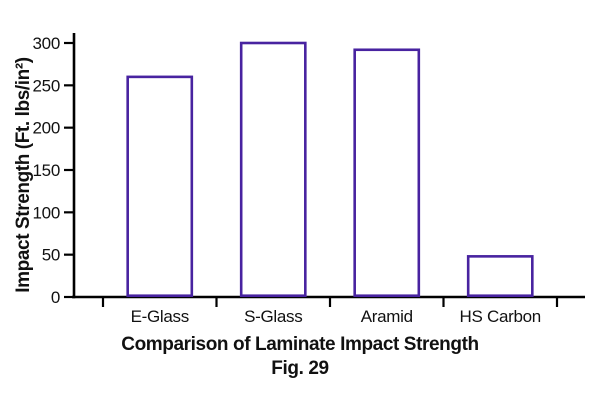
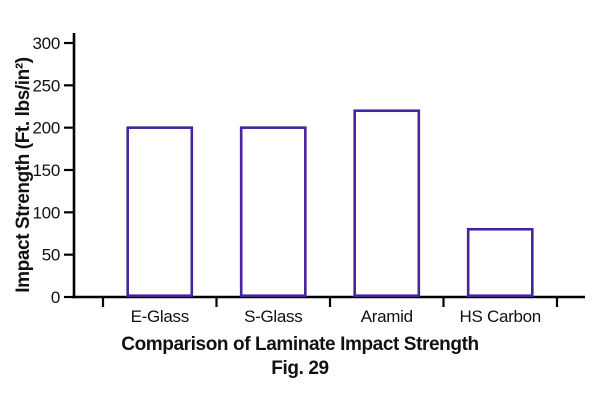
E-Glass: 260 -> 200
S-Glass: 300 -> 200
Aramid: 290 -> 220
HS Carbon: 50 -> 80
